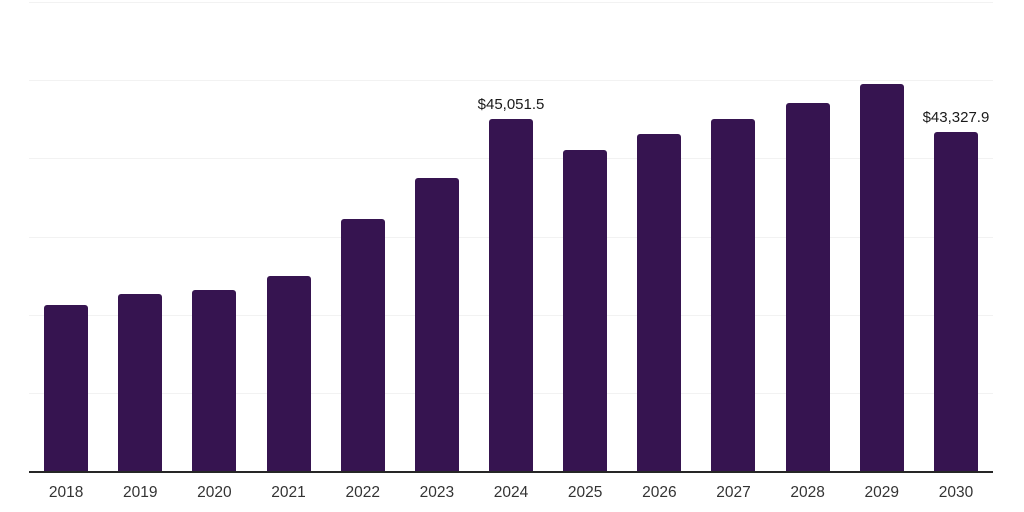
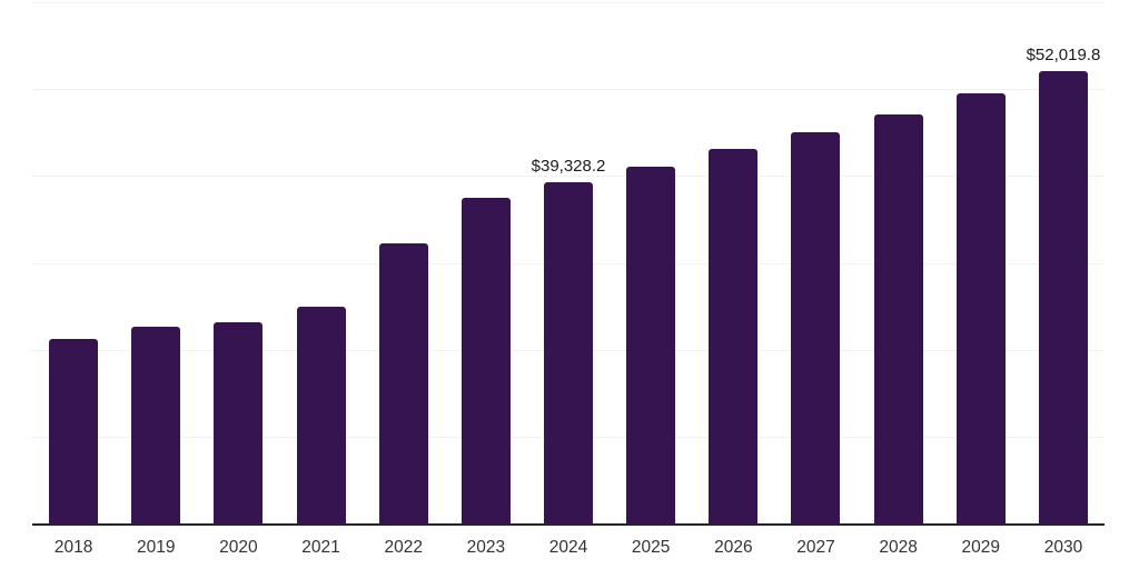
2024: $45,051.5 -> $39,328.2
2030: $43,327.9 -> $52,019.8
